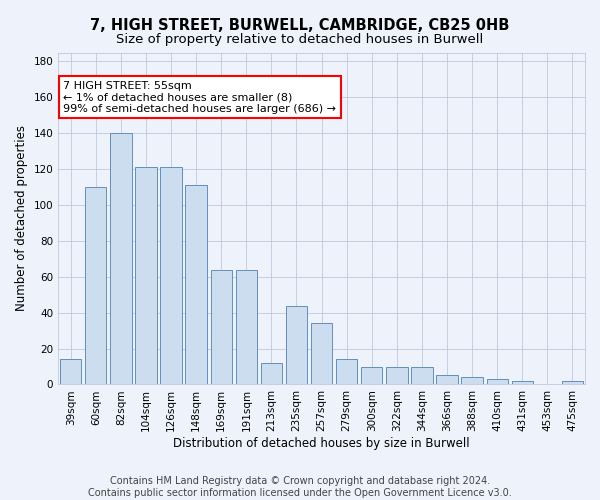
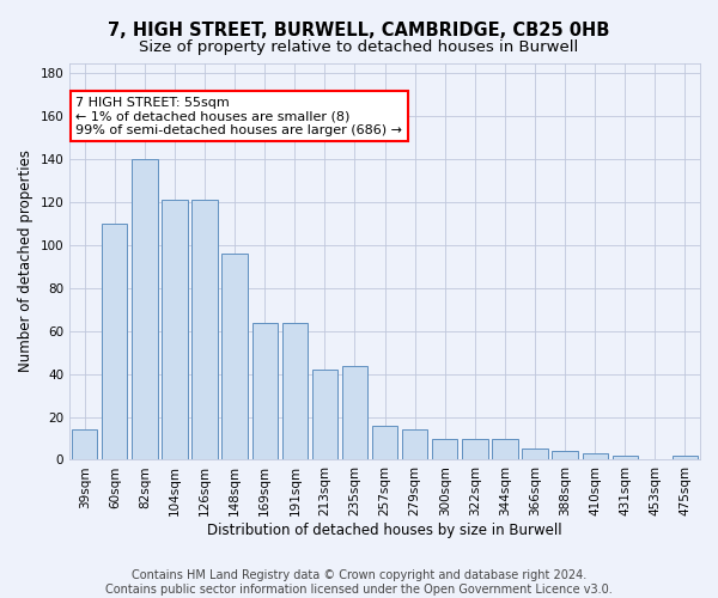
148sqm: 111 -> 96
213sqm: 12 -> 42
257sqm: 34 -> 16
